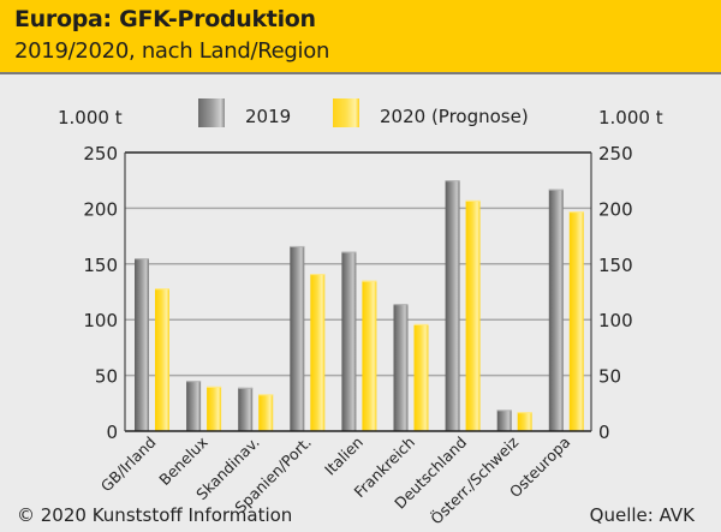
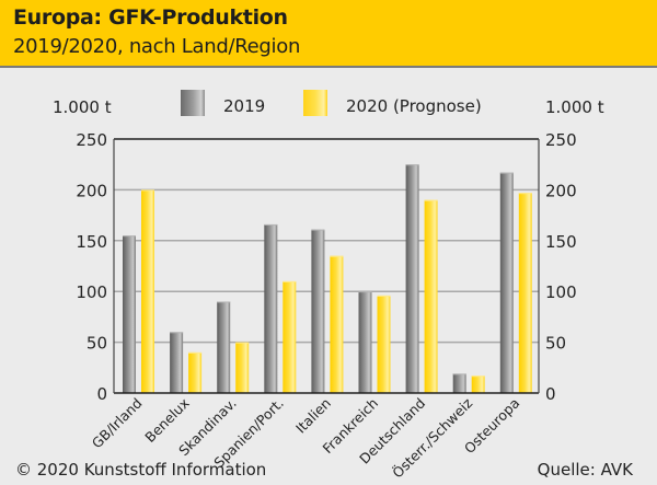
2020 (Prognose)/GB/Irland: 130 -> 200
2019/Benelux: 40 -> 60
2019/Skandinav.: 40 -> 90
2020 (Prognose)/Skandinav.: 30 -> 50
2020 (Prognose)/Spanien/Port.: 140 -> 110
2019/Frankreich: 110 -> 100
2020 (Prognose)/Deutschland: 210 -> 190
